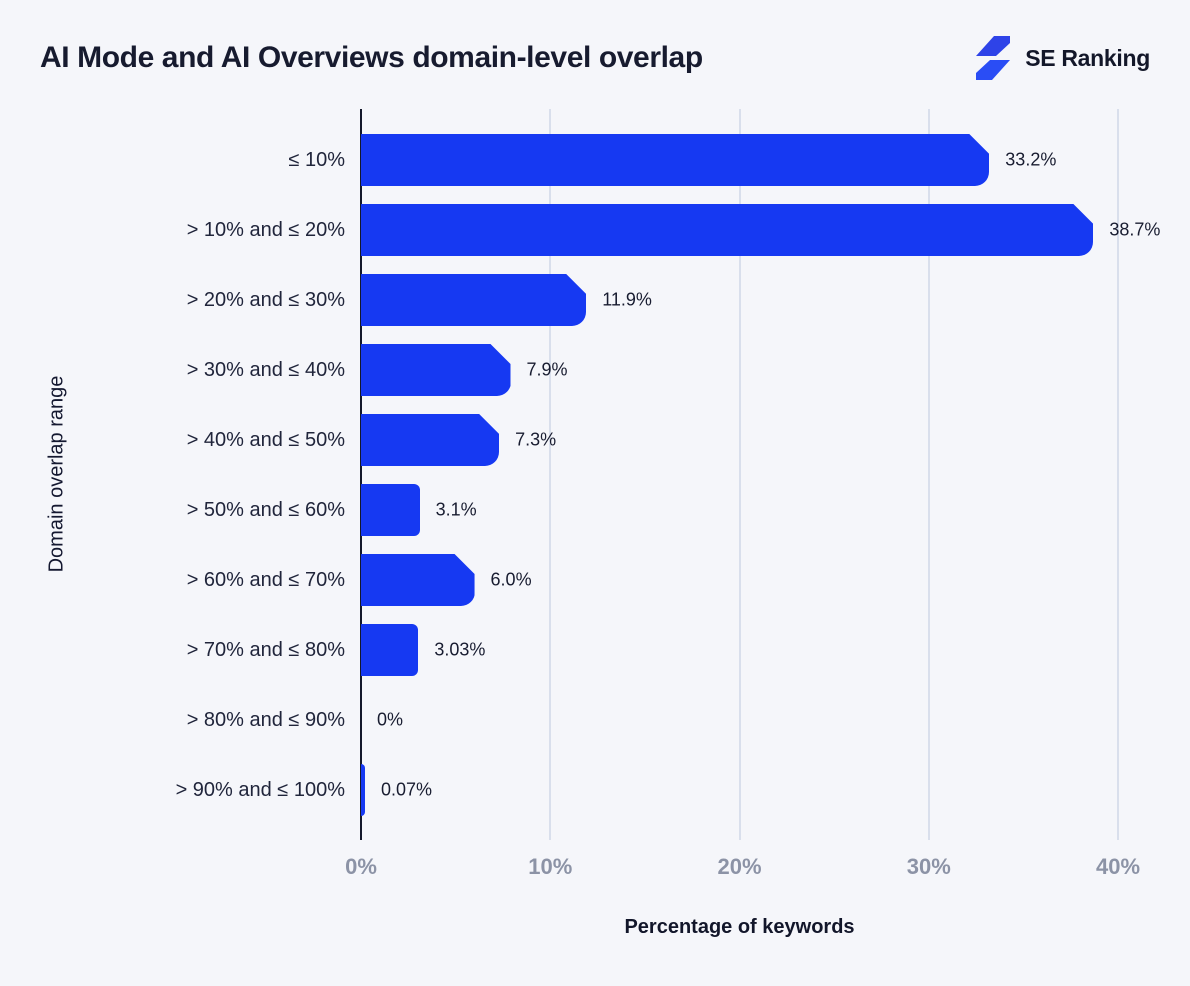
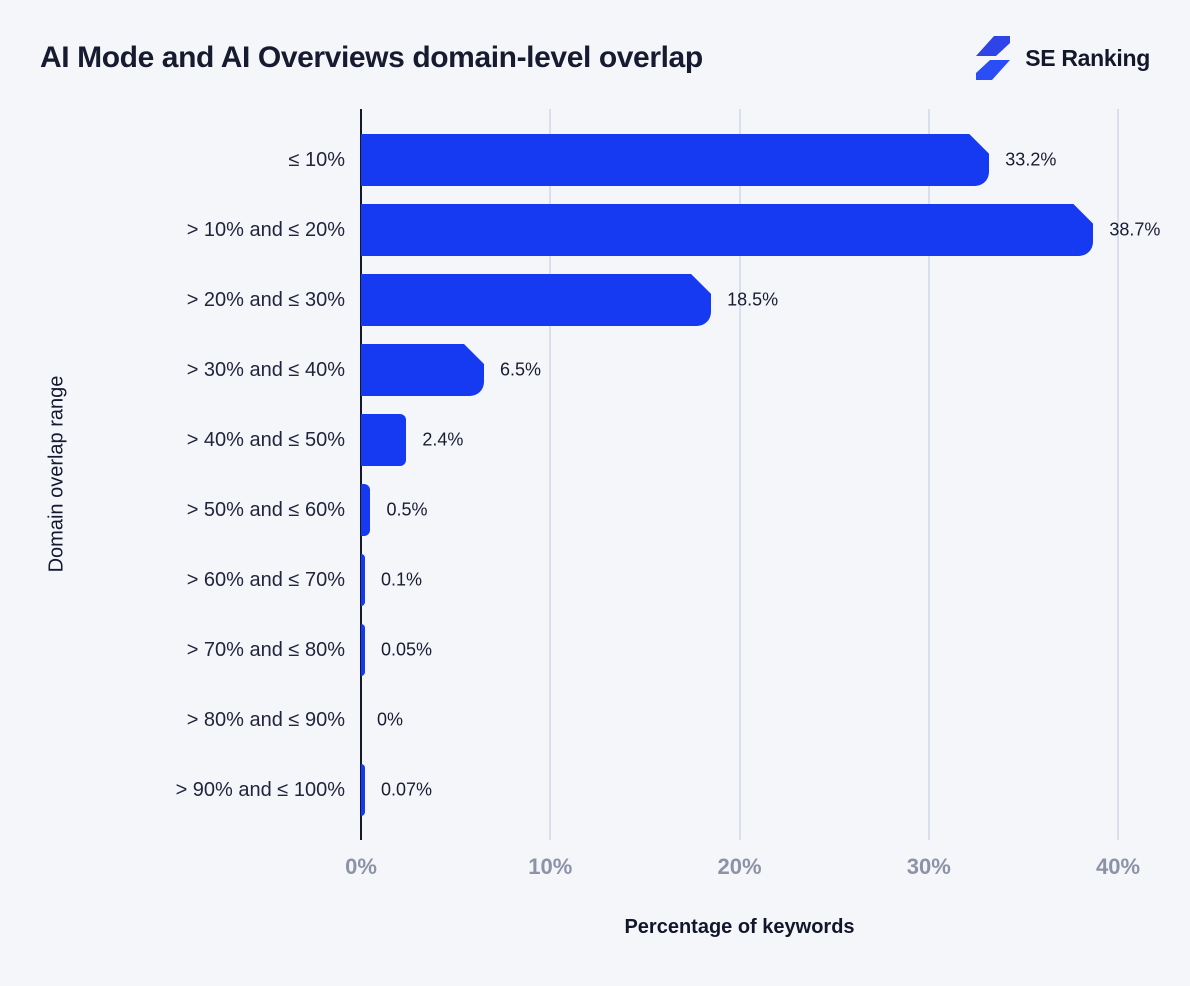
> 20% and ≤ 30%: 11.9% -> 18.5%
> 30% and ≤ 40%: 7.9% -> 6.5%
> 40% and ≤ 50%: 7.3% -> 2.4%
> 50% and ≤ 60%: 3.1% -> 0.5%
> 60% and ≤ 70%: 6.0% -> 0.1%
> 70% and ≤ 80%: 3.03% -> 0.05%
